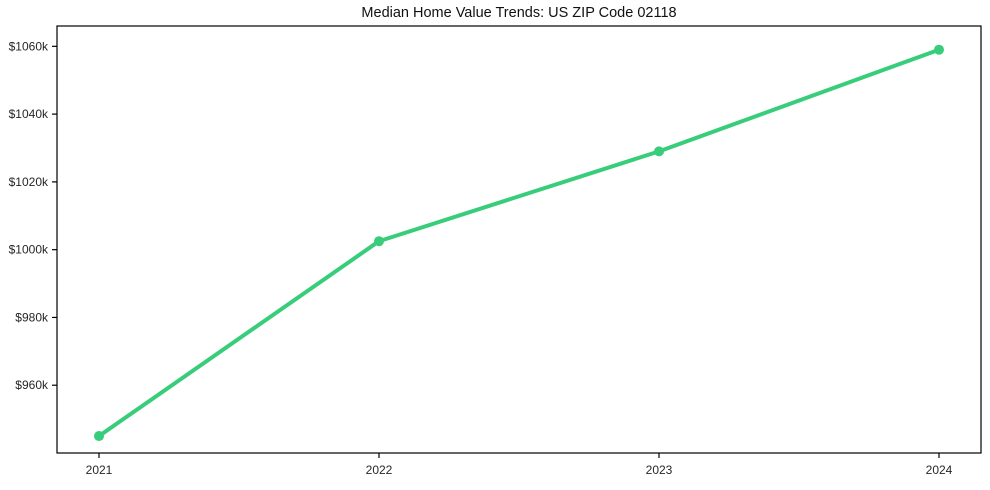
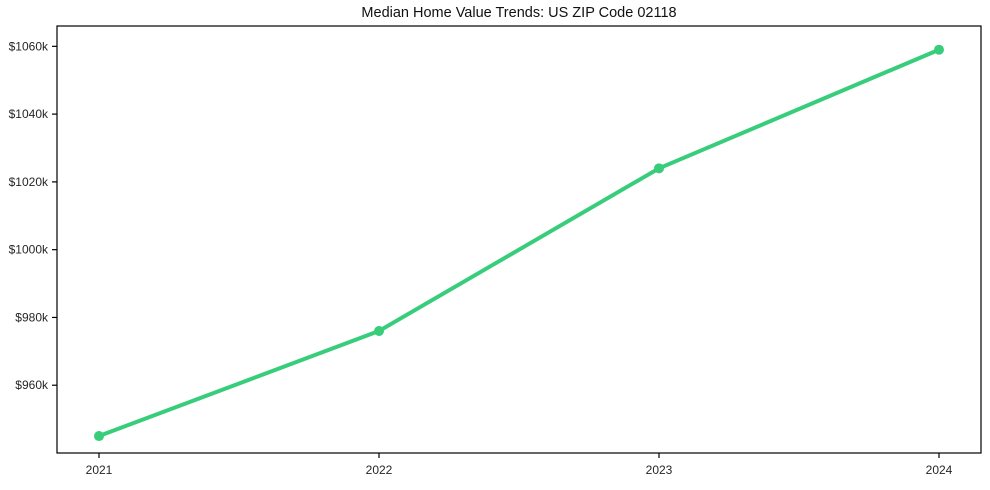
2022: $1002k -> $976k
2023: $1029k -> $1024k
